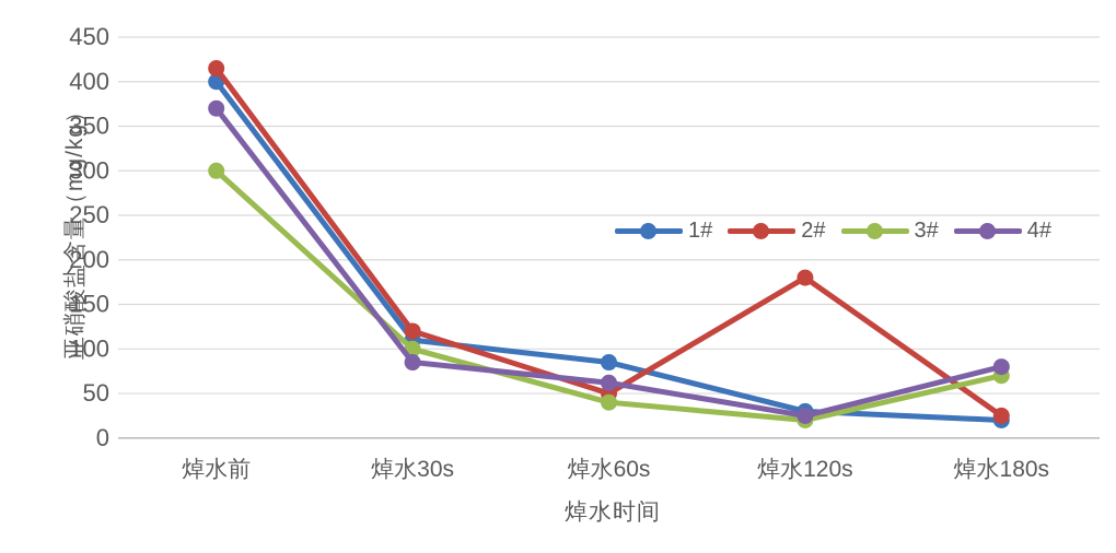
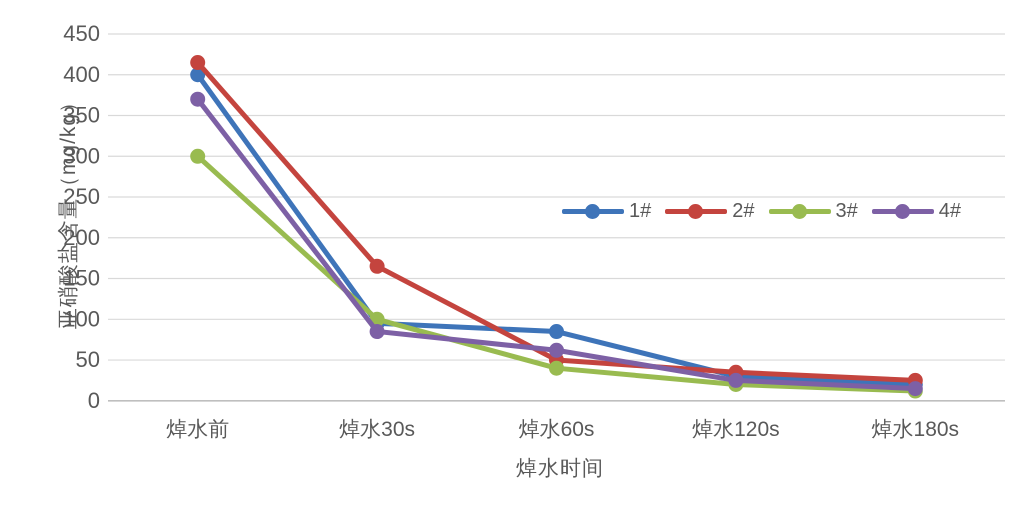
1#/焯水30s: 110 -> 100
2#/焯水30s: 120 -> 160
2#/焯水120s: 180 -> 40
3#/焯水180s: 70 -> 10
4#/焯水180s: 80 -> 20
